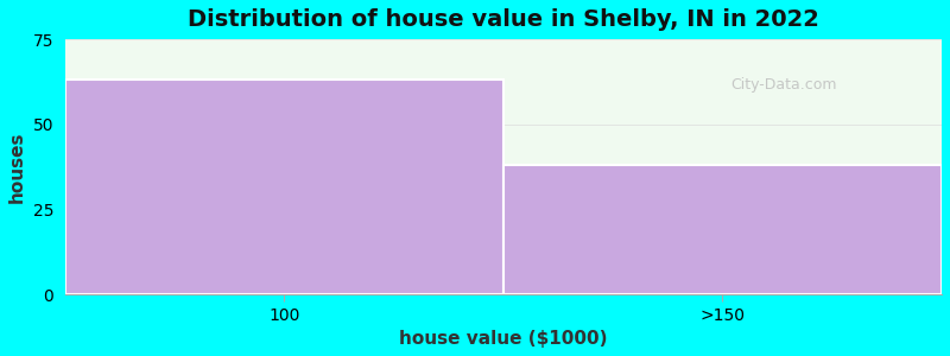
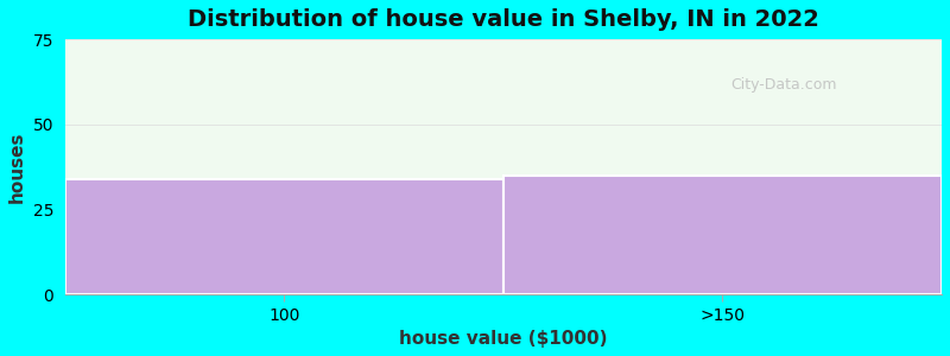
100: 63 -> 34
>150: 38 -> 35
